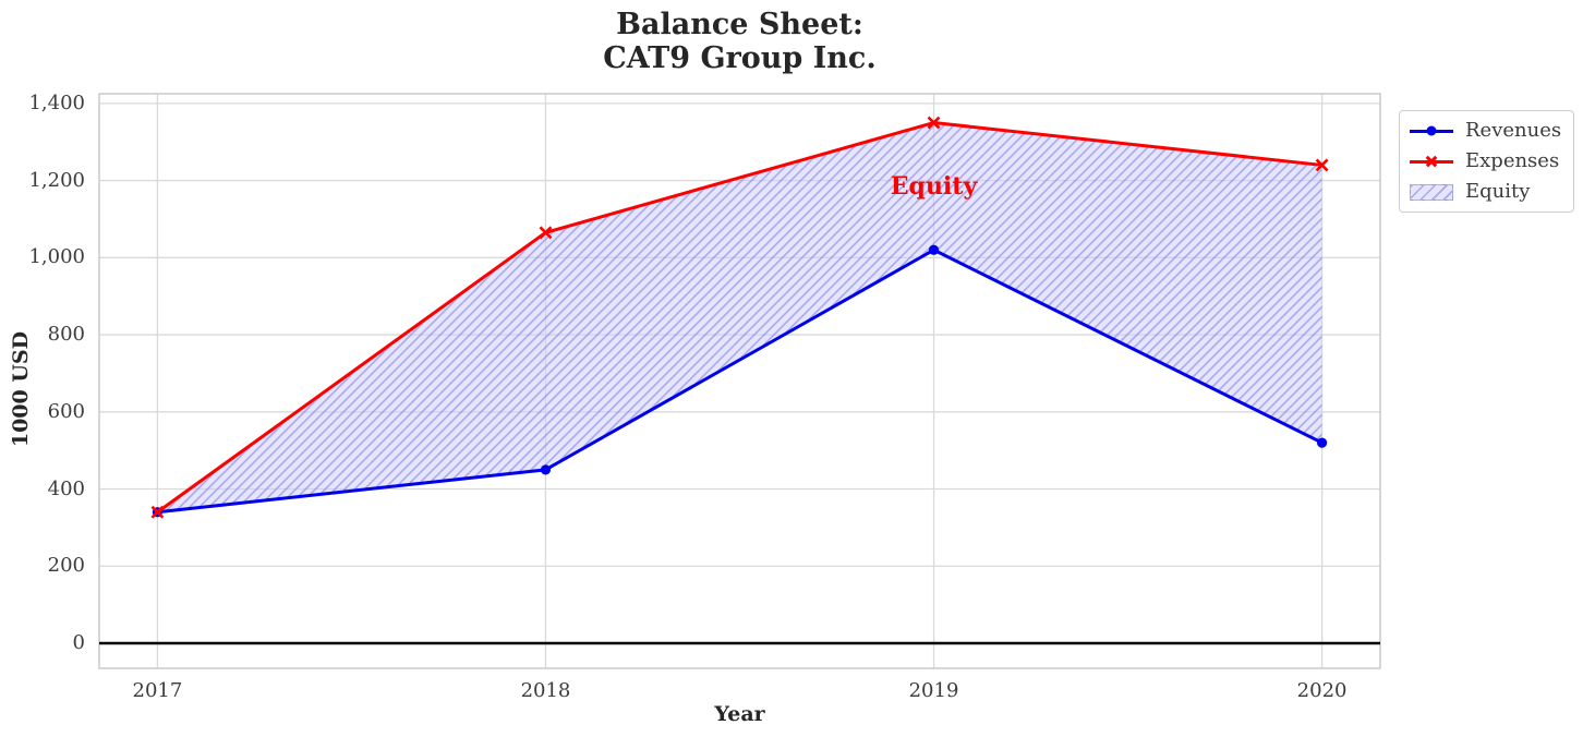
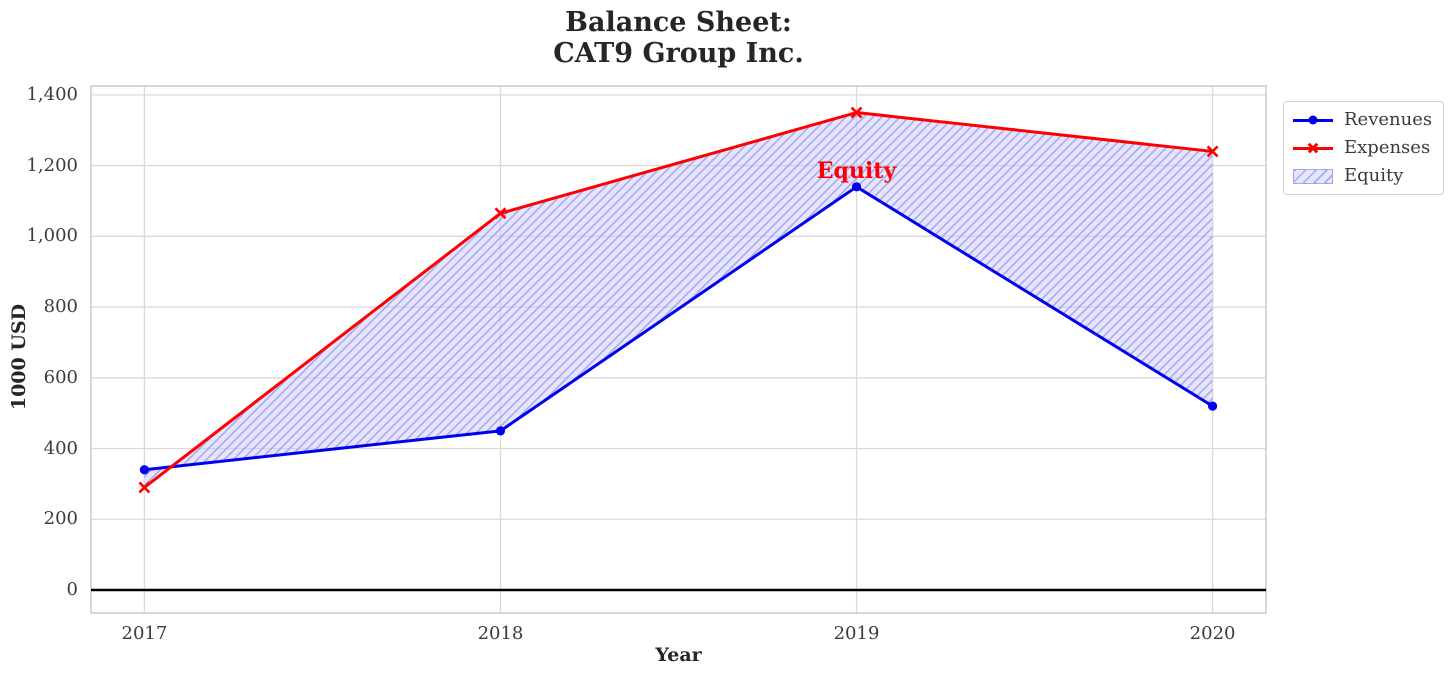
Expenses/2017: 340 -> 290
Revenues/2019: 1020 -> 1140
